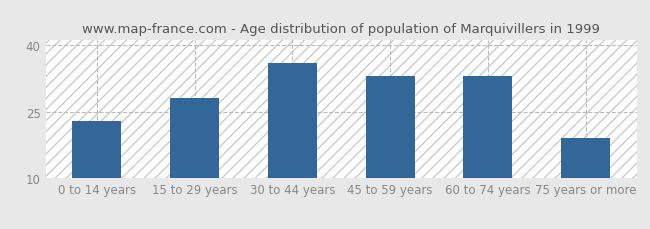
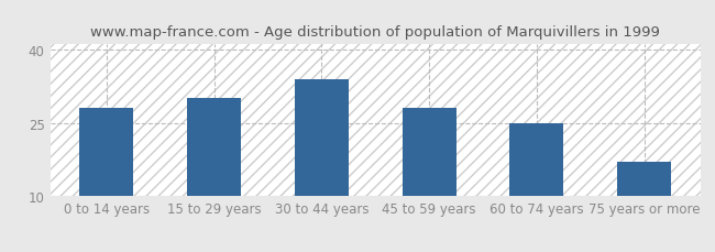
0 to 14 years: 23 -> 28
15 to 29 years: 28 -> 30
30 to 44 years: 36 -> 34
45 to 59 years: 33 -> 28
60 to 74 years: 33 -> 25
75 years or more: 19 -> 17
